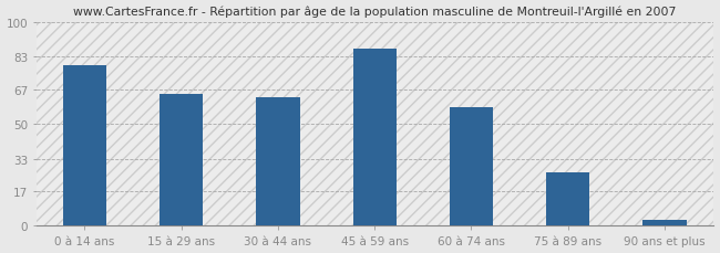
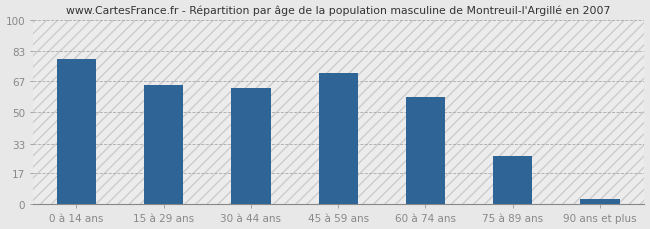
45 à 59 ans: 87 -> 71
